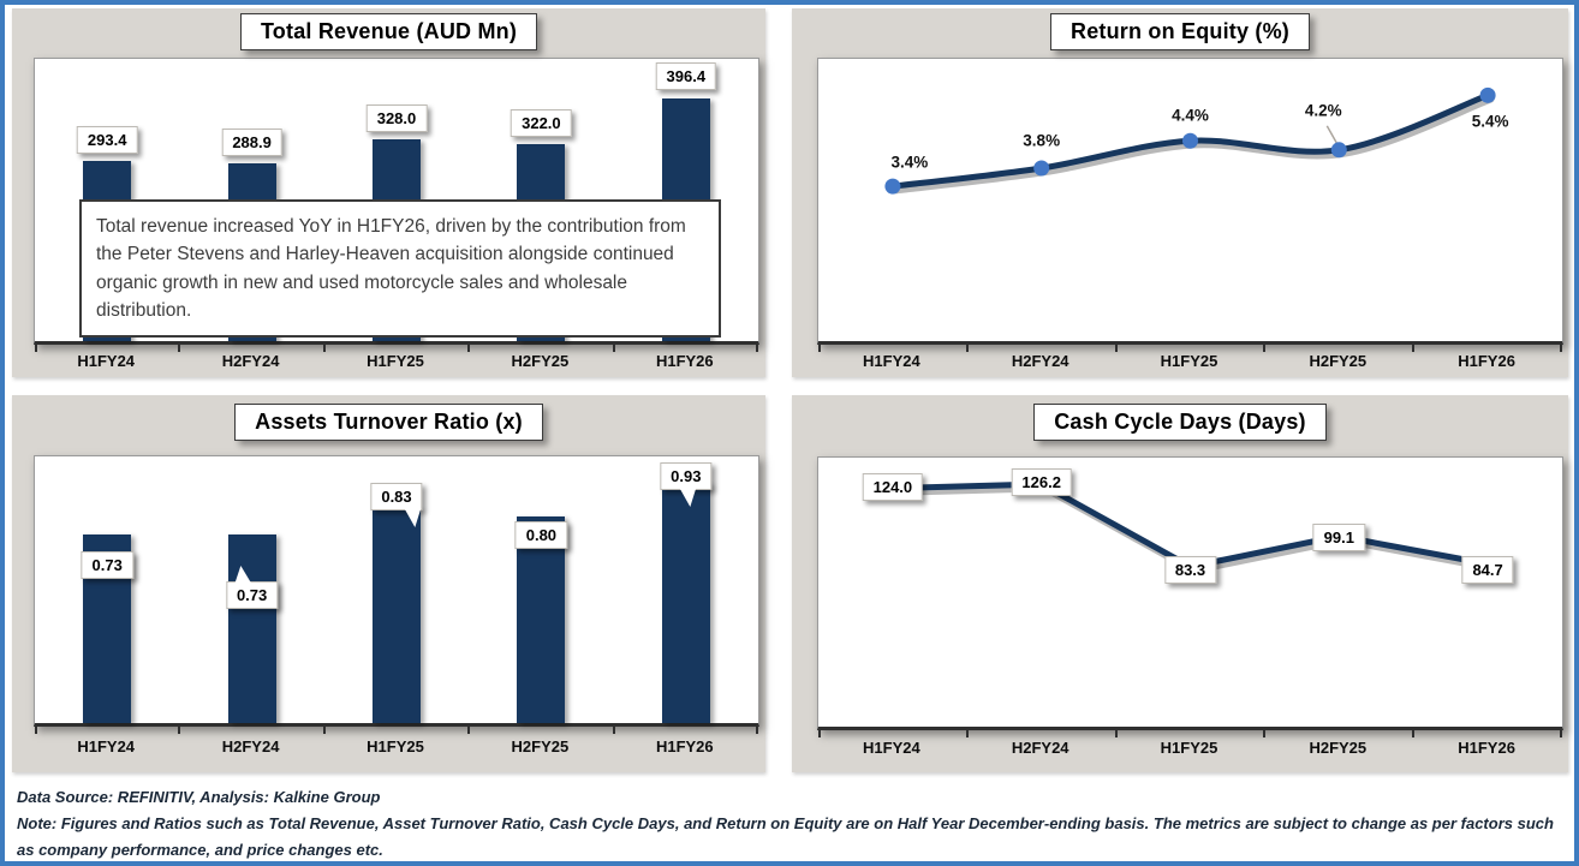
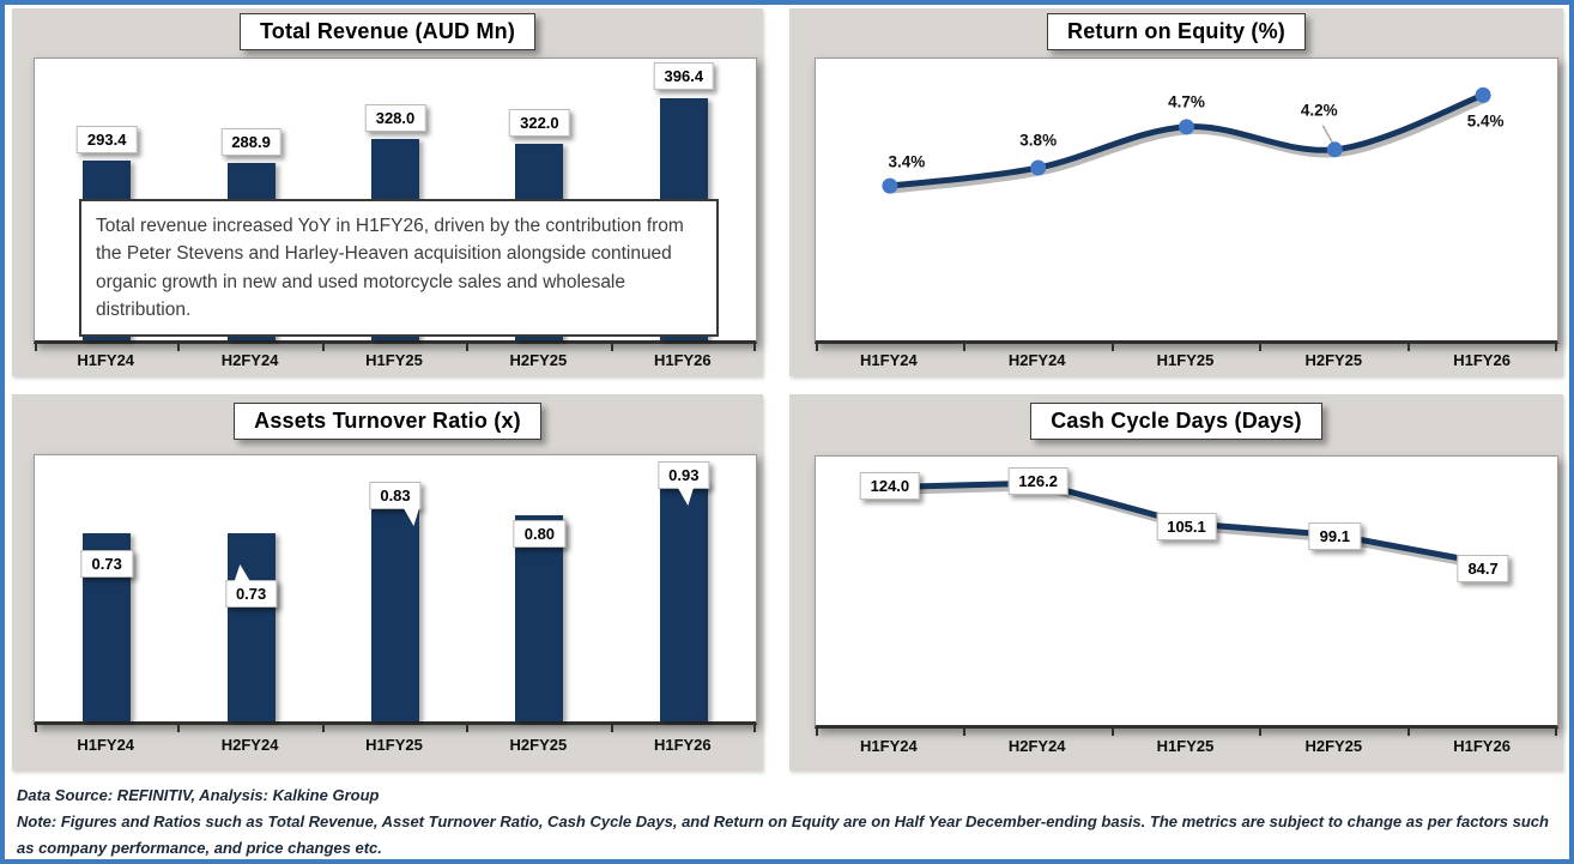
Return on Equity (%)/H1FY25: 4.4% -> 4.7%
Cash Cycle Days (Days)/H1FY25: 83.3 -> 105.1
